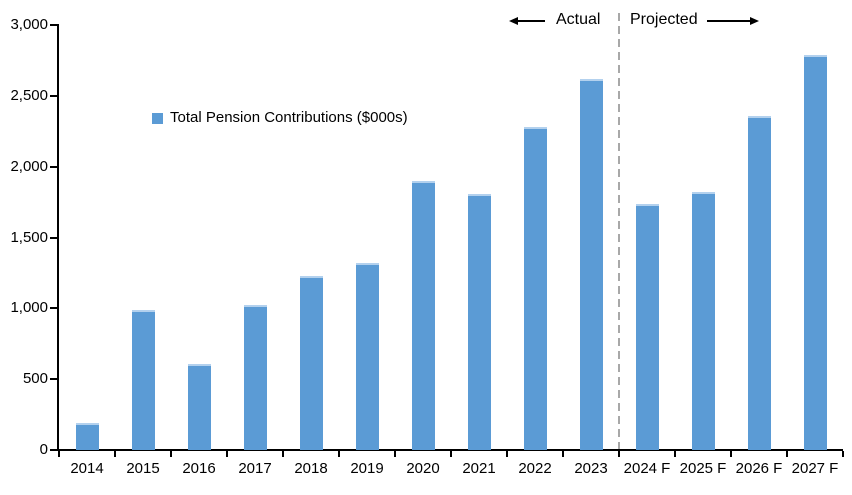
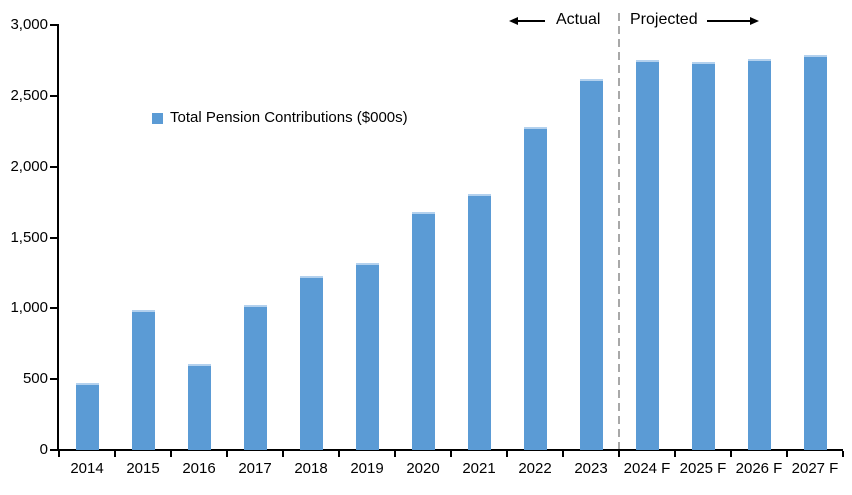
2014: 190 -> 470
2020: 1900 -> 1680
2024 F: 1740 -> 2750
2025 F: 1820 -> 2740
2026 F: 2360 -> 2760
